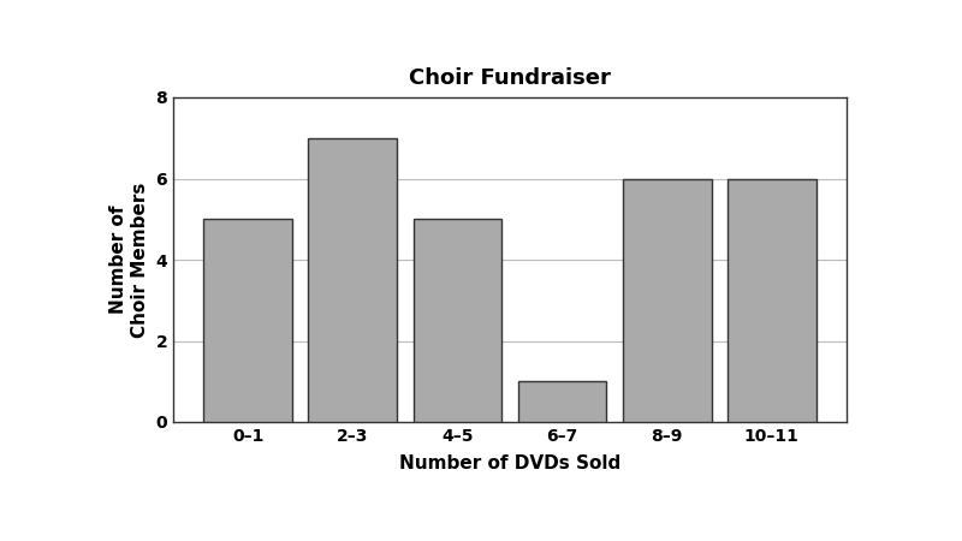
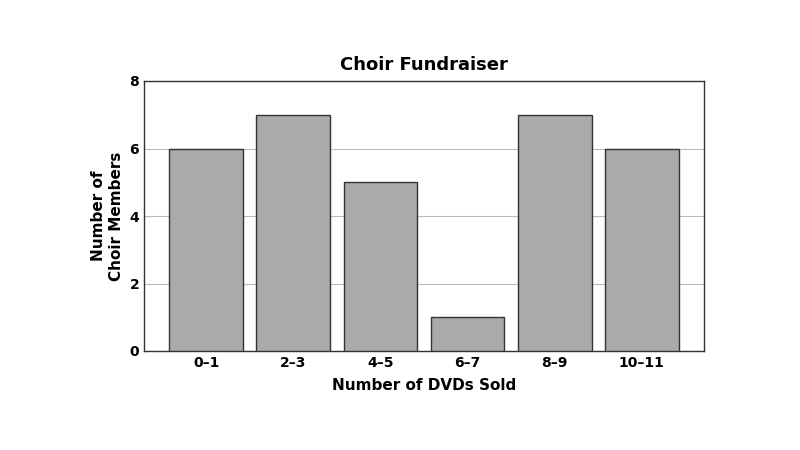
0–1: 5 -> 6
8–9: 6 -> 7
